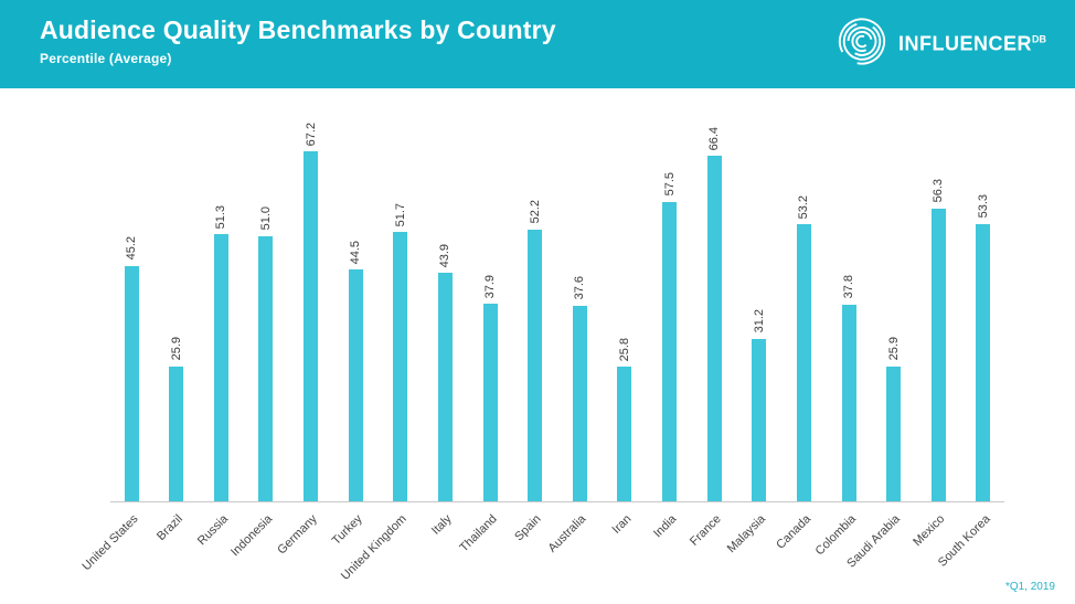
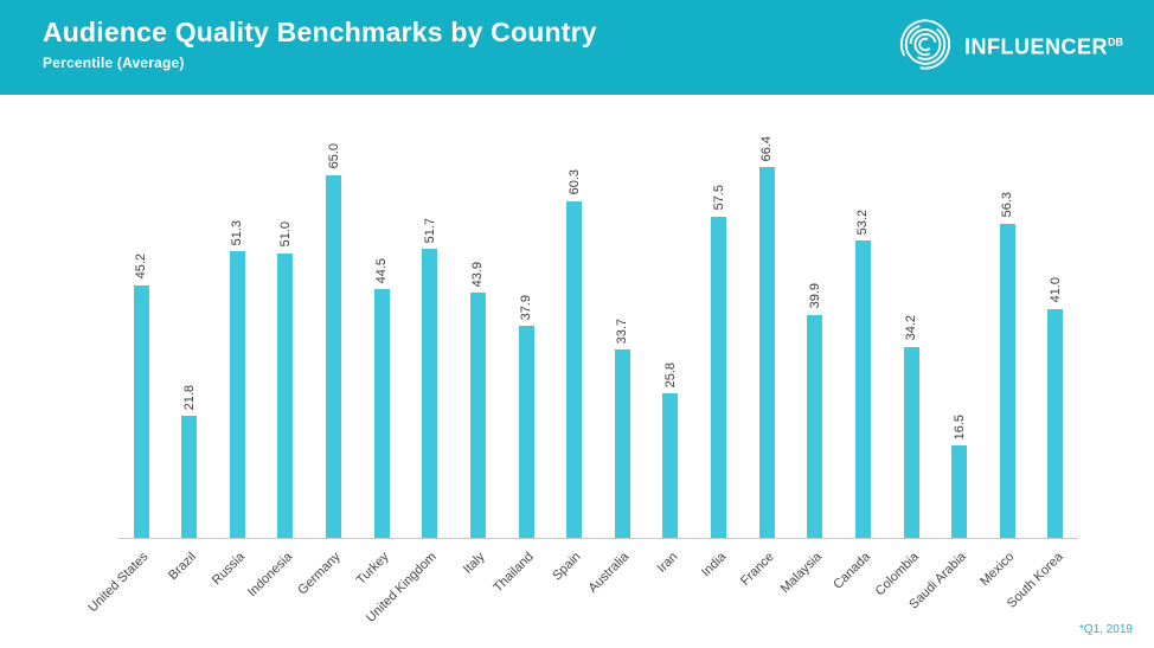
Brazil: 25.9 -> 21.8
Germany: 67.2 -> 65.0
Spain: 52.2 -> 60.3
Australia: 37.6 -> 33.7
Malaysia: 31.2 -> 39.9
Colombia: 37.8 -> 34.2
Saudi Arabia: 25.9 -> 16.5
South Korea: 53.3 -> 41.0
